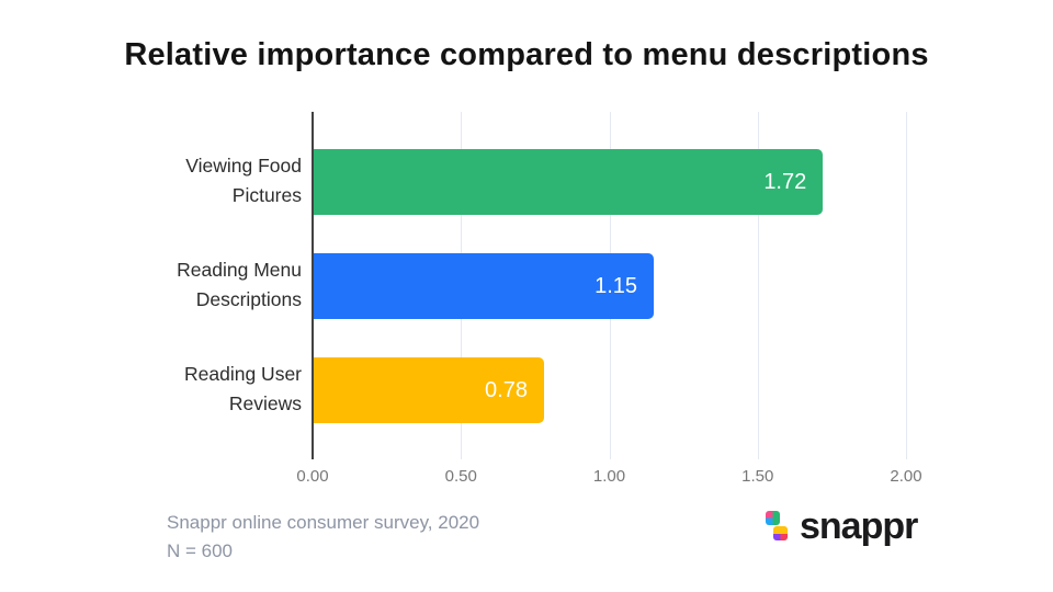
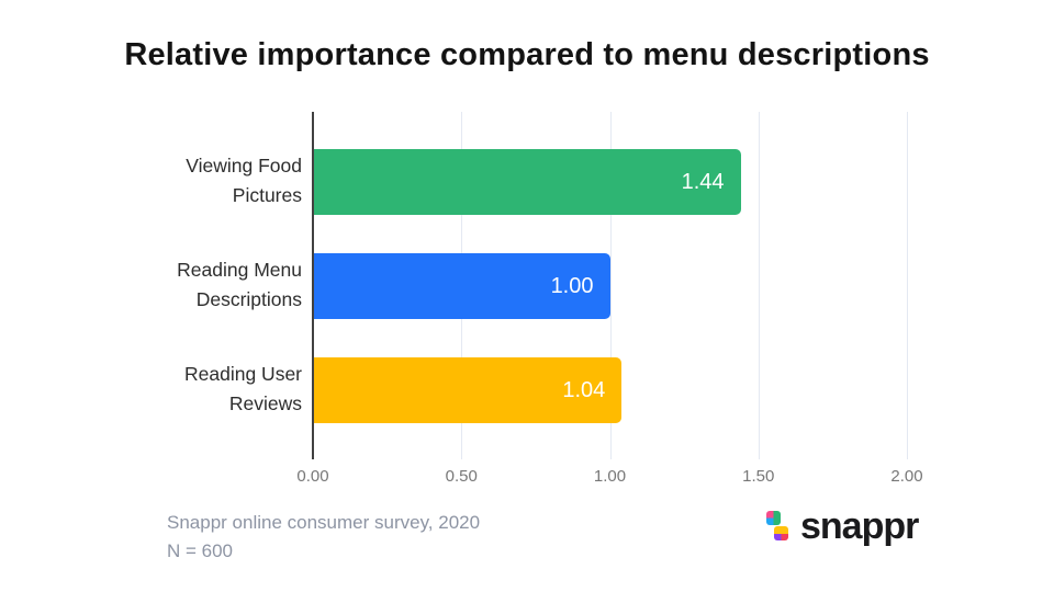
Viewing Food Pictures: 1.72 -> 1.44
Reading Menu Descriptions: 1.15 -> 1.00
Reading User Reviews: 0.78 -> 1.04
